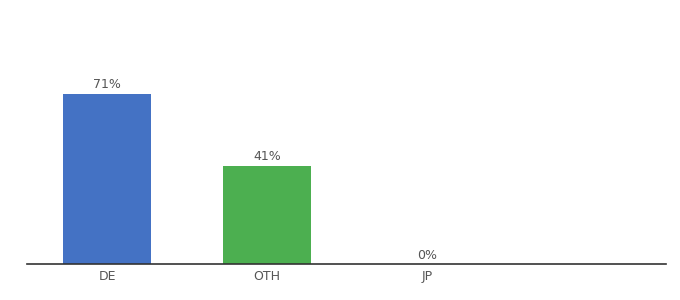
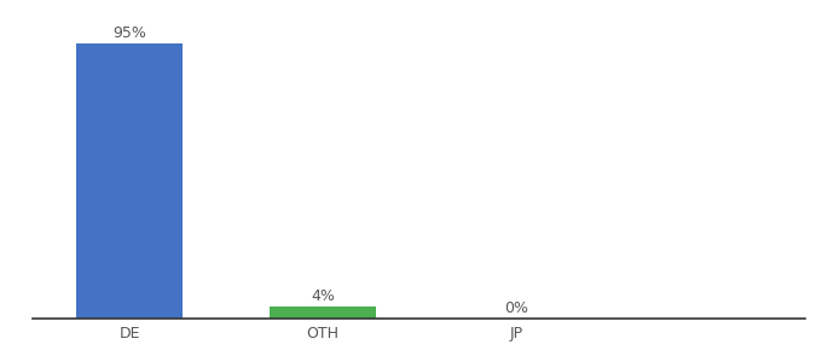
DE: 71% -> 95%
OTH: 41% -> 4%
